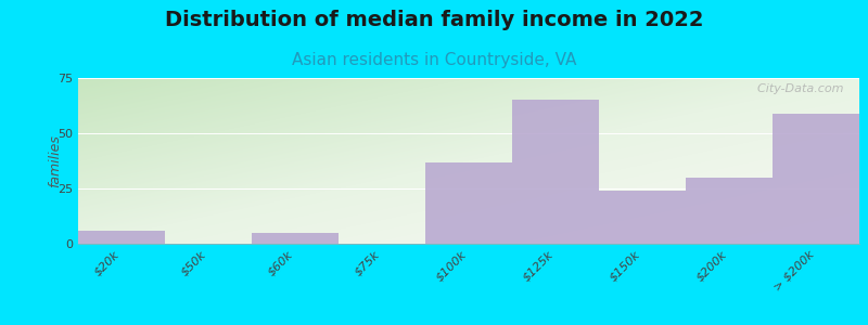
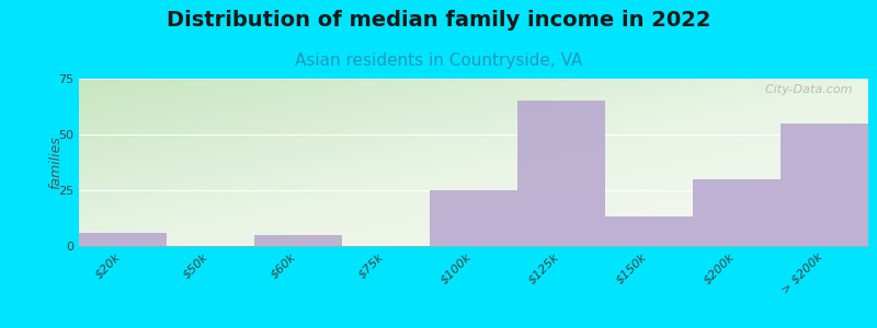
$100k: 37 -> 25
$150k: 24 -> 13
> $200k: 59 -> 55
